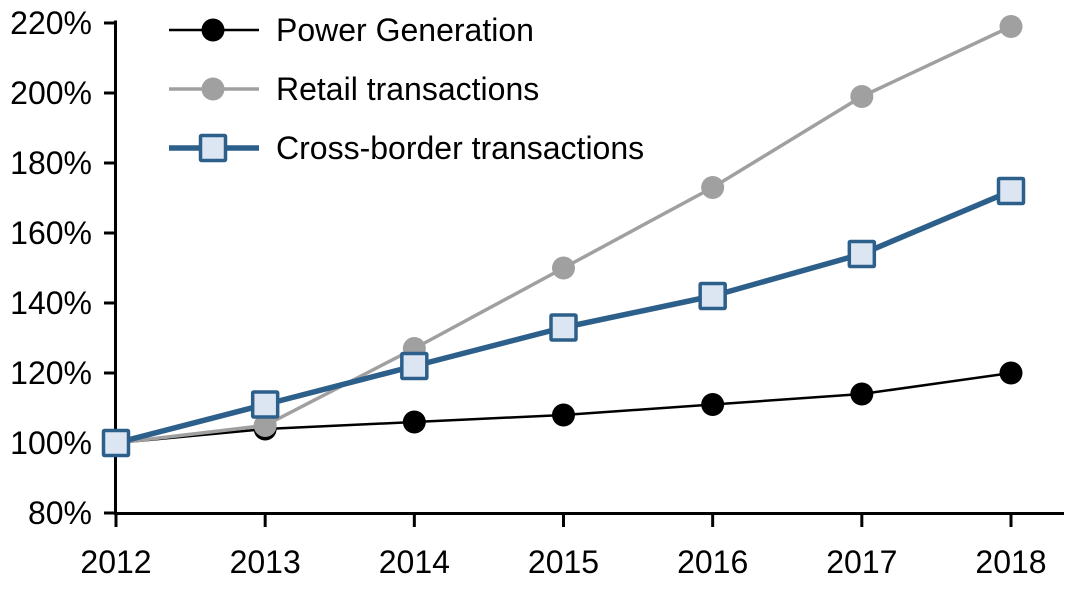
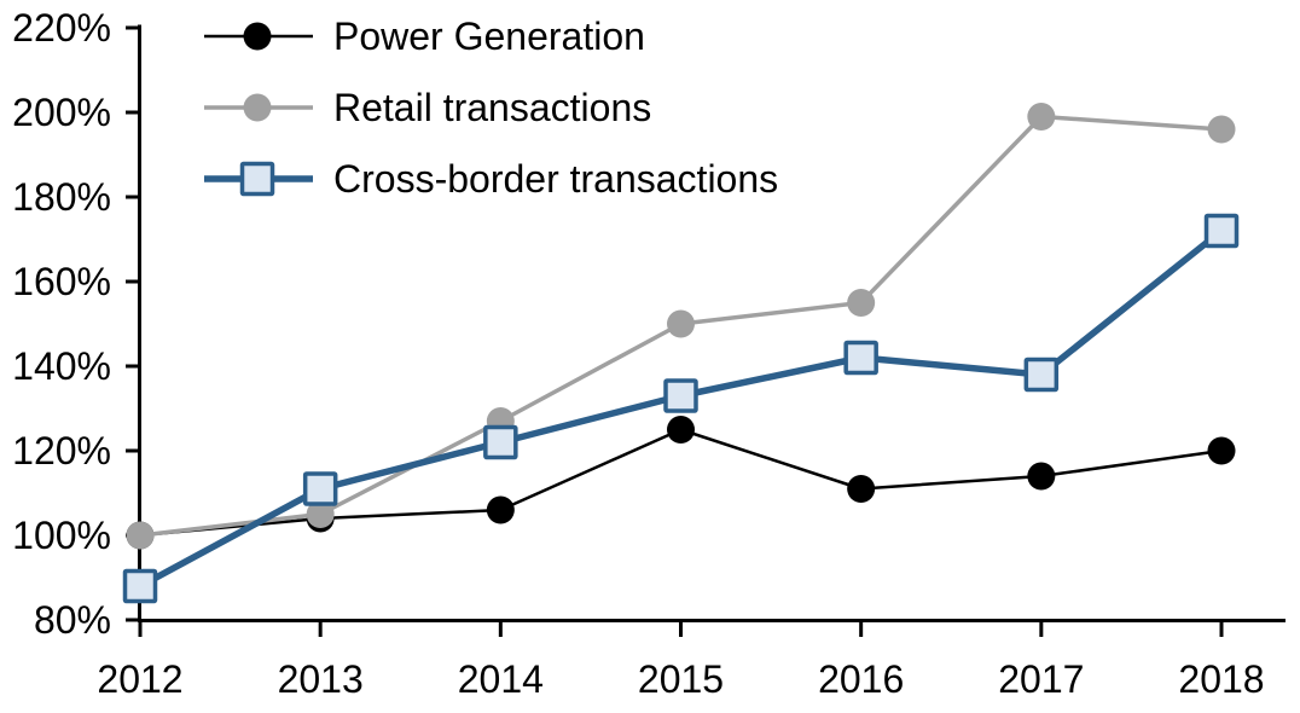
Cross-border transactions/2012: 100% -> 88%
Power Generation/2015: 108% -> 125%
Retail transactions/2016: 173% -> 155%
Cross-border transactions/2017: 154% -> 138%
Retail transactions/2018: 219% -> 196%
